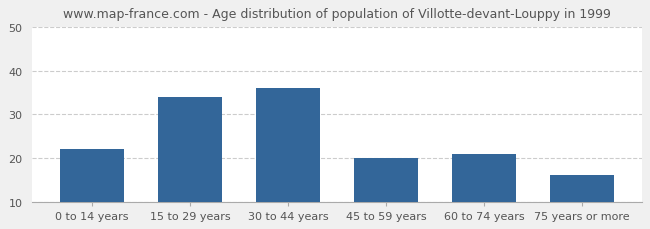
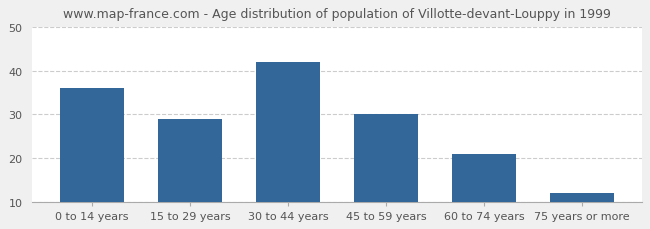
0 to 14 years: 22 -> 36
15 to 29 years: 34 -> 29
30 to 44 years: 36 -> 42
45 to 59 years: 20 -> 30
75 years or more: 16 -> 12
